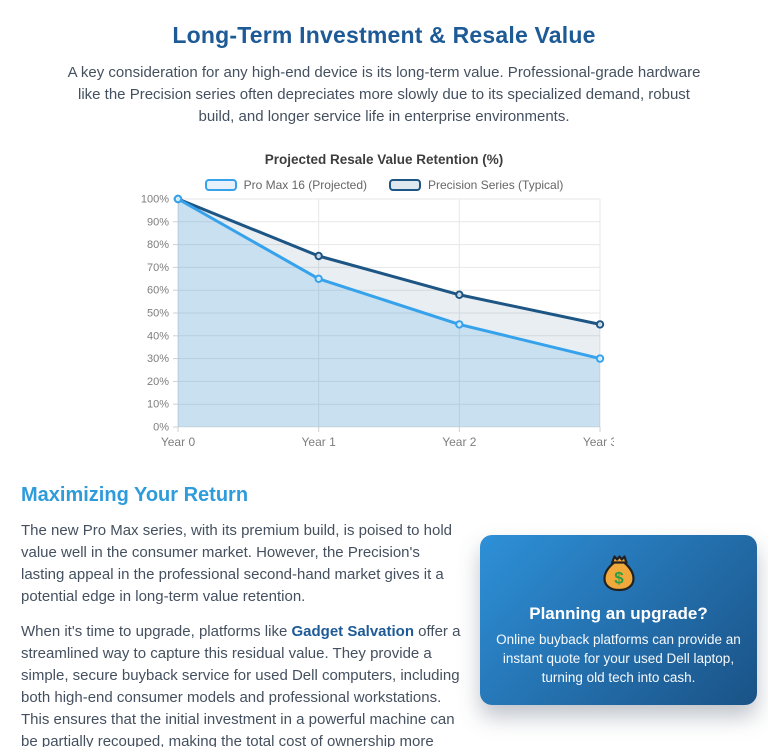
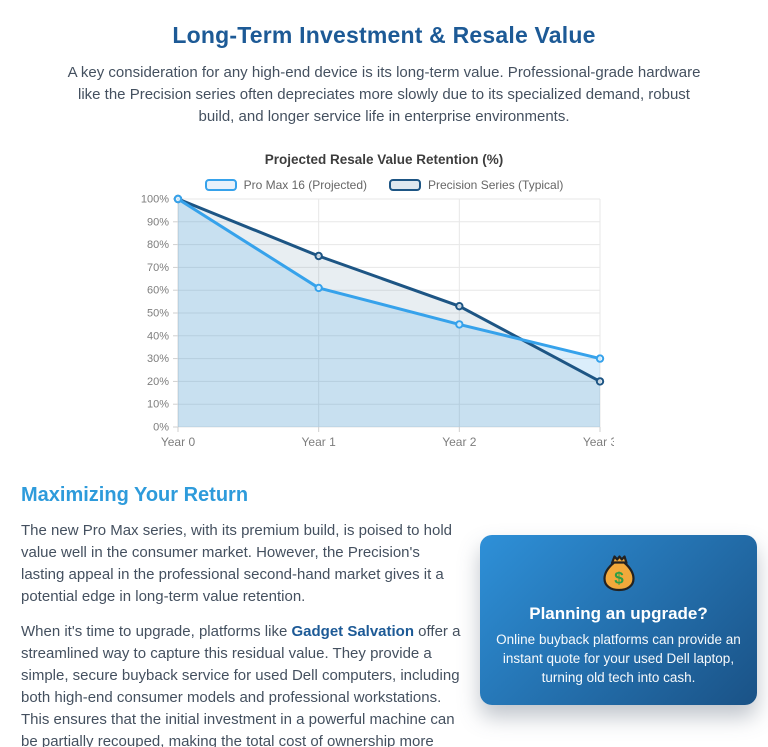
Pro Max 16 (Projected)/Year 1: 65% -> 61%
Precision Series (Typical)/Year 2: 58% -> 53%
Precision Series (Typical)/Year 3: 45% -> 20%
